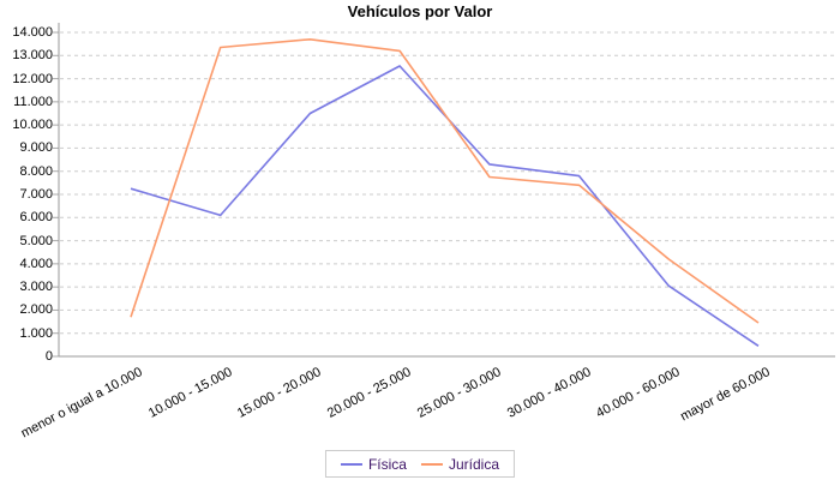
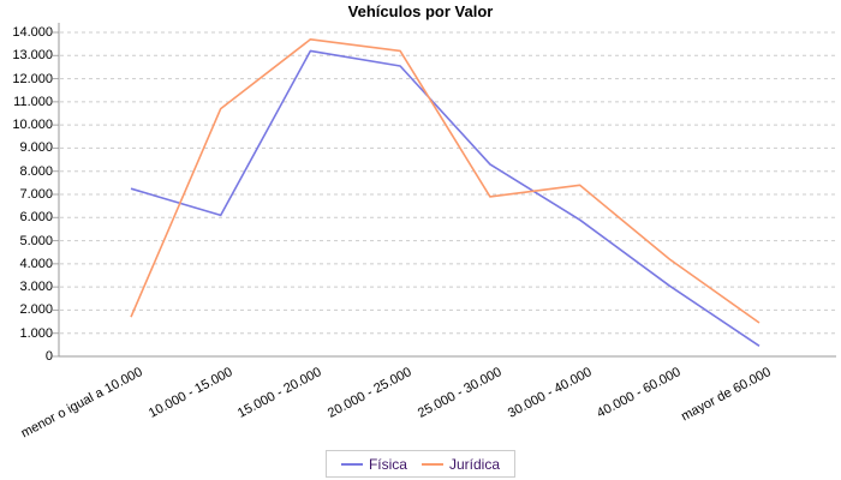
Jurídica/10.000 - 15.000: 13400 -> 10700
Física/15.000 - 20.000: 10500 -> 13200
Jurídica/25.000 - 30.000: 7800 -> 6900
Física/30.000 - 40.000: 7800 -> 5900
